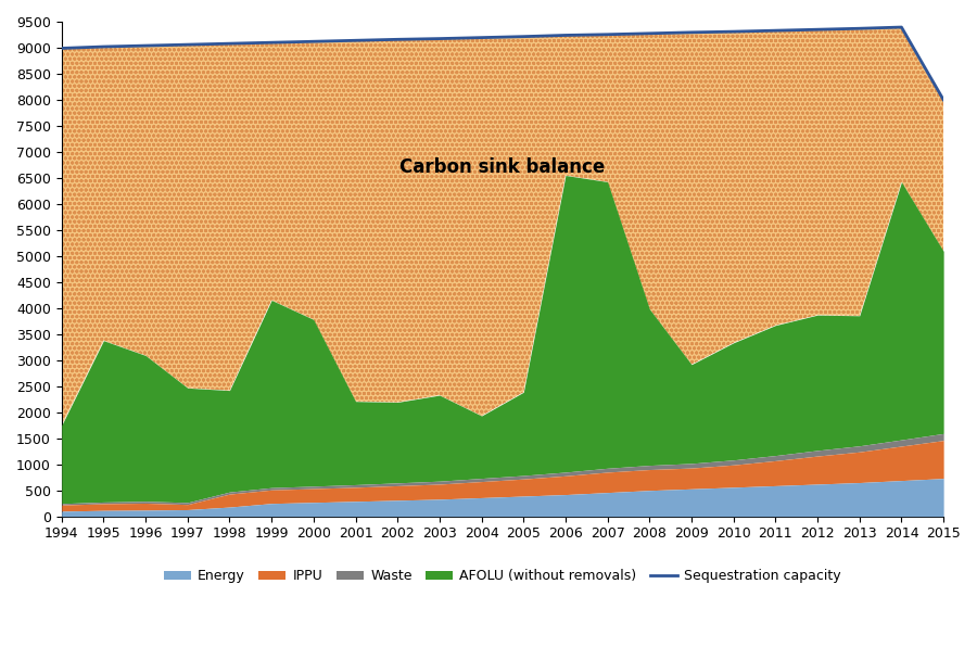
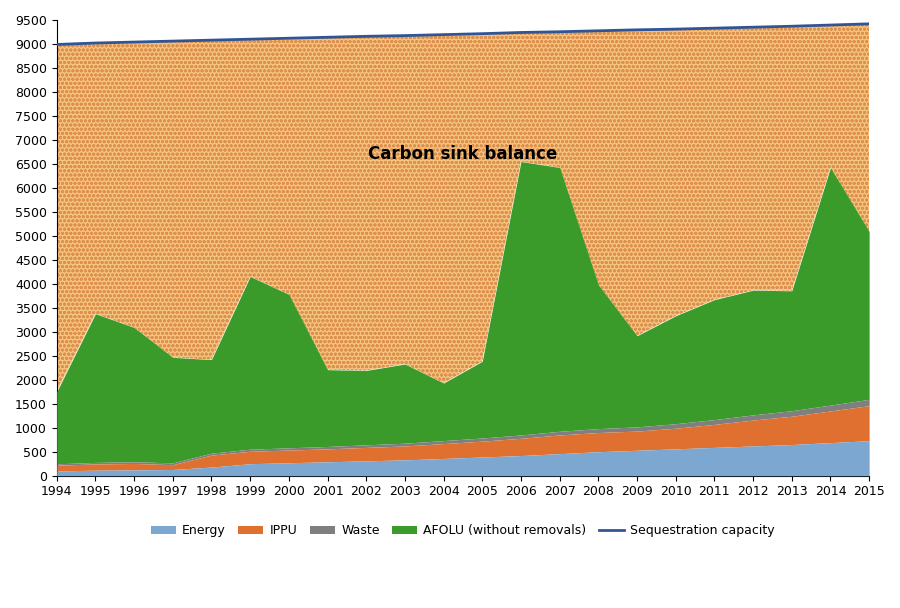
Sequestration capacity/2015: 8000 -> 9420
